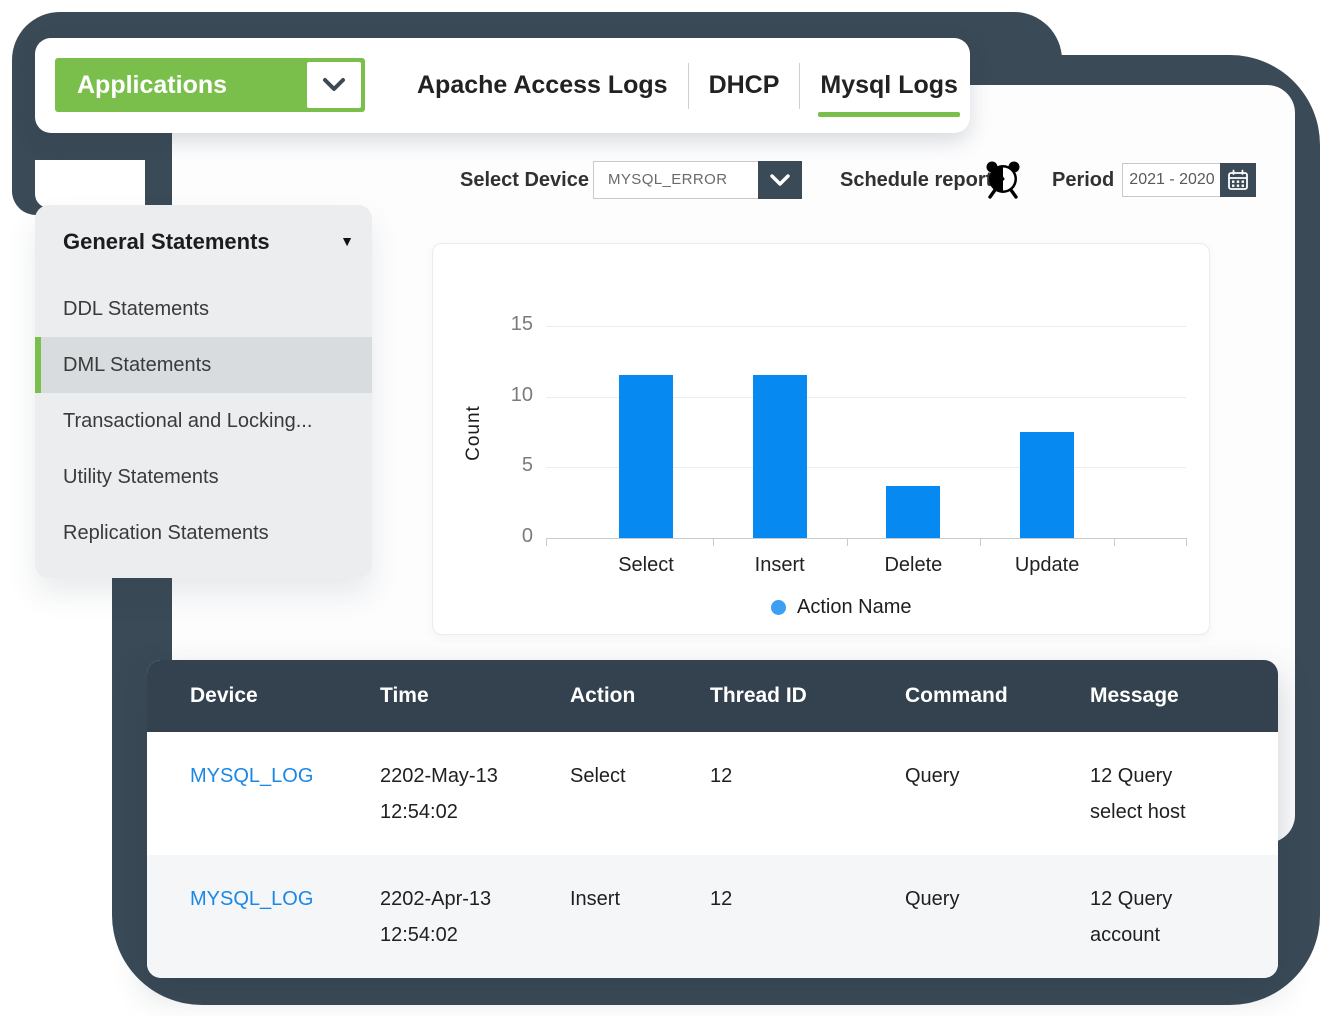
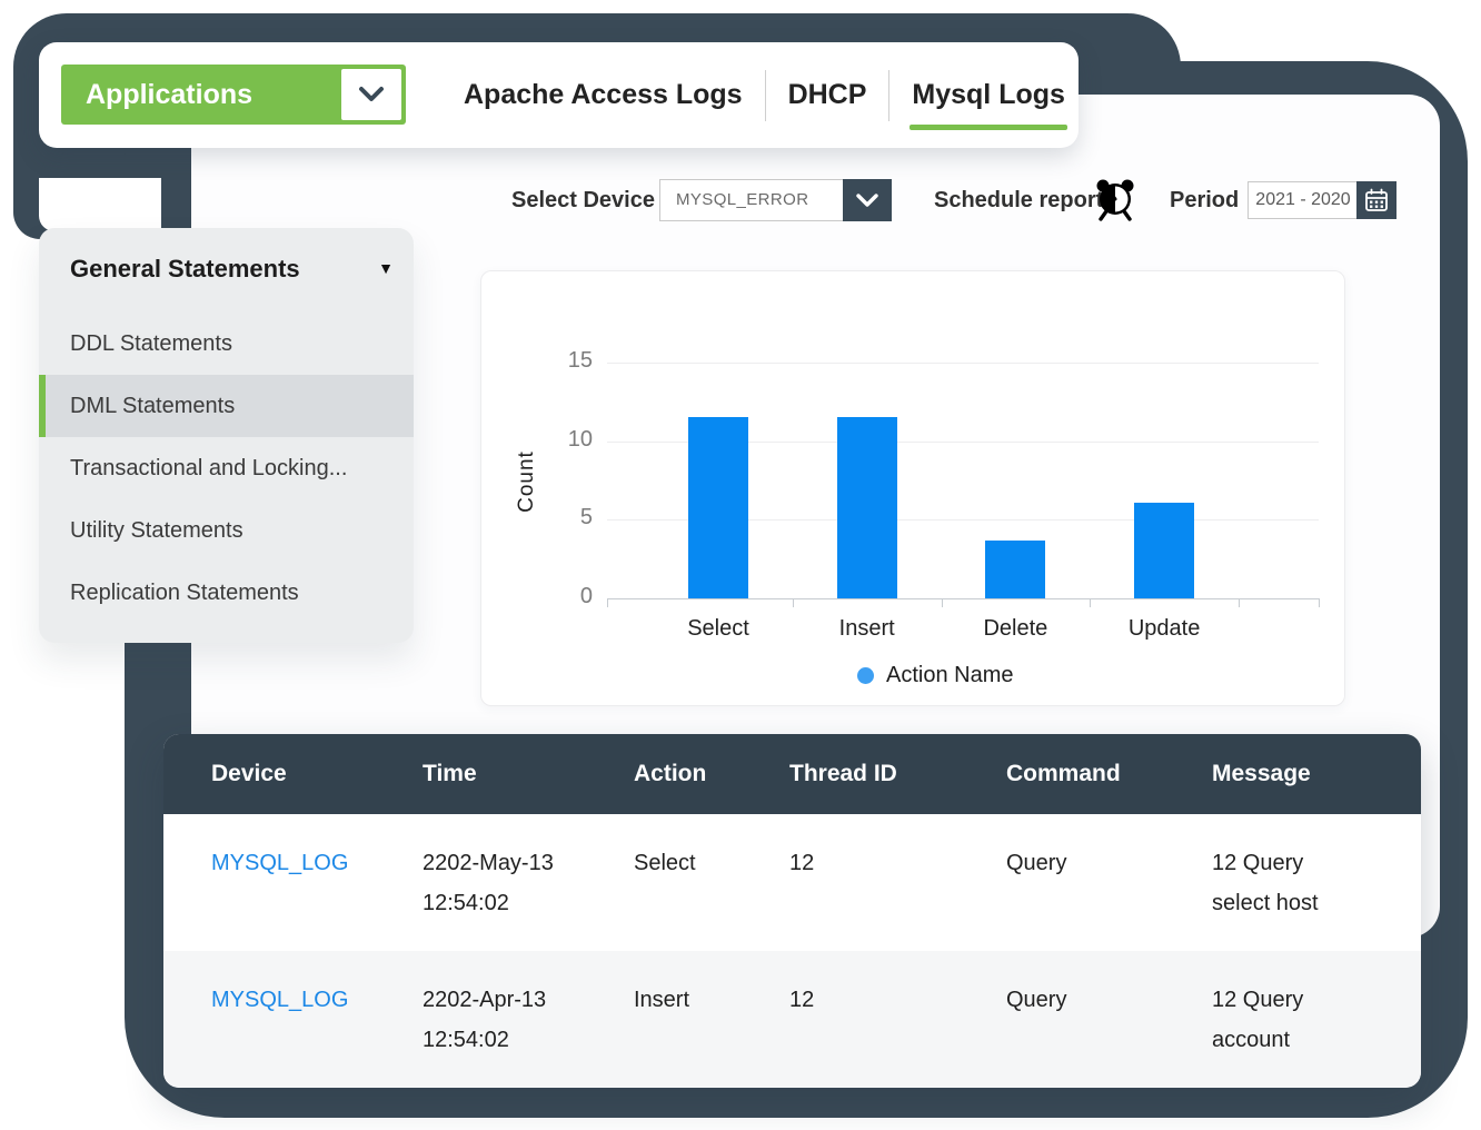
Update: 7.5 -> 6.1
